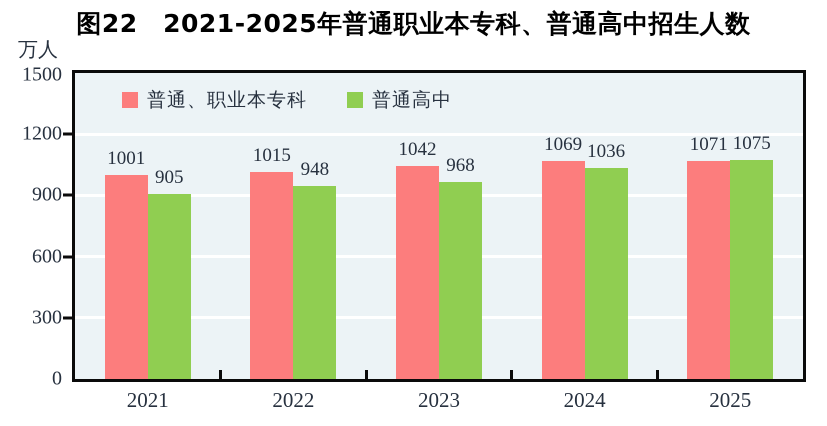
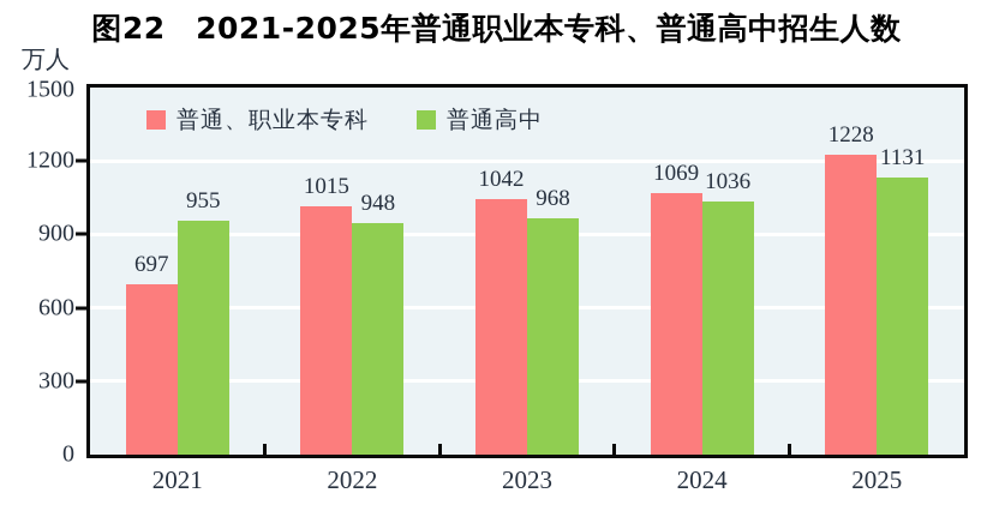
普通、职业本专科/2021: 1001 -> 697
普通高中/2021: 905 -> 955
普通、职业本专科/2025: 1071 -> 1228
普通高中/2025: 1075 -> 1131
